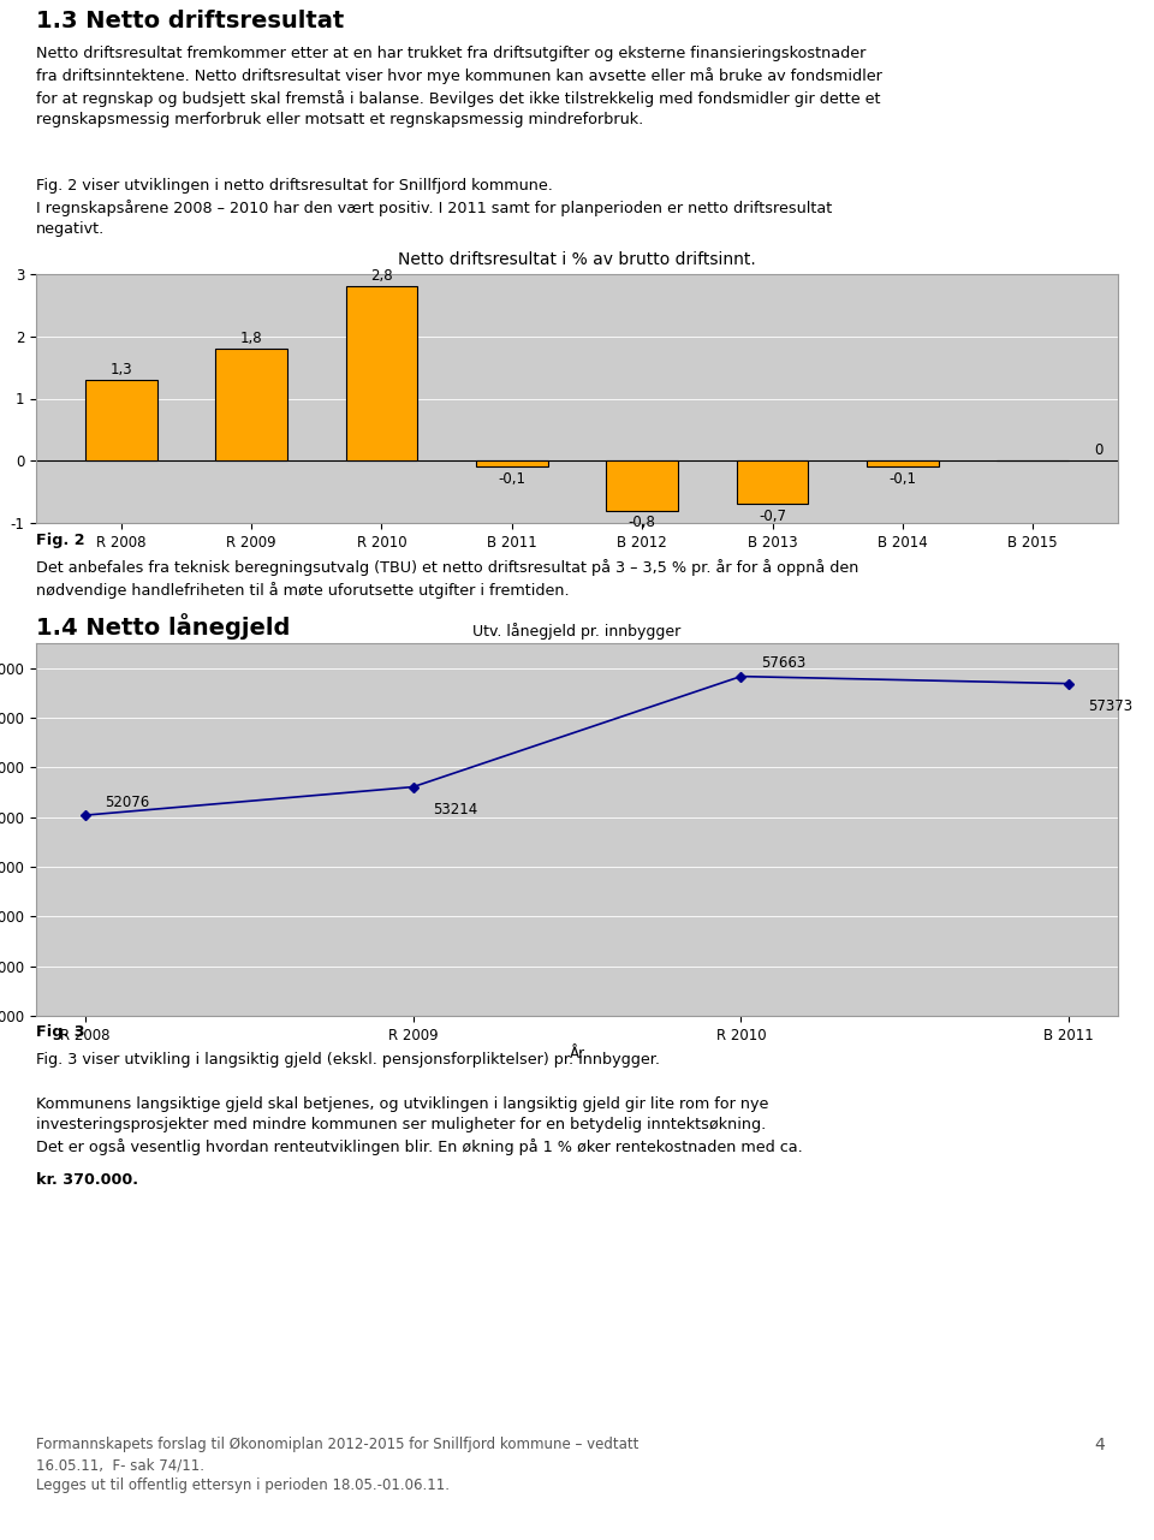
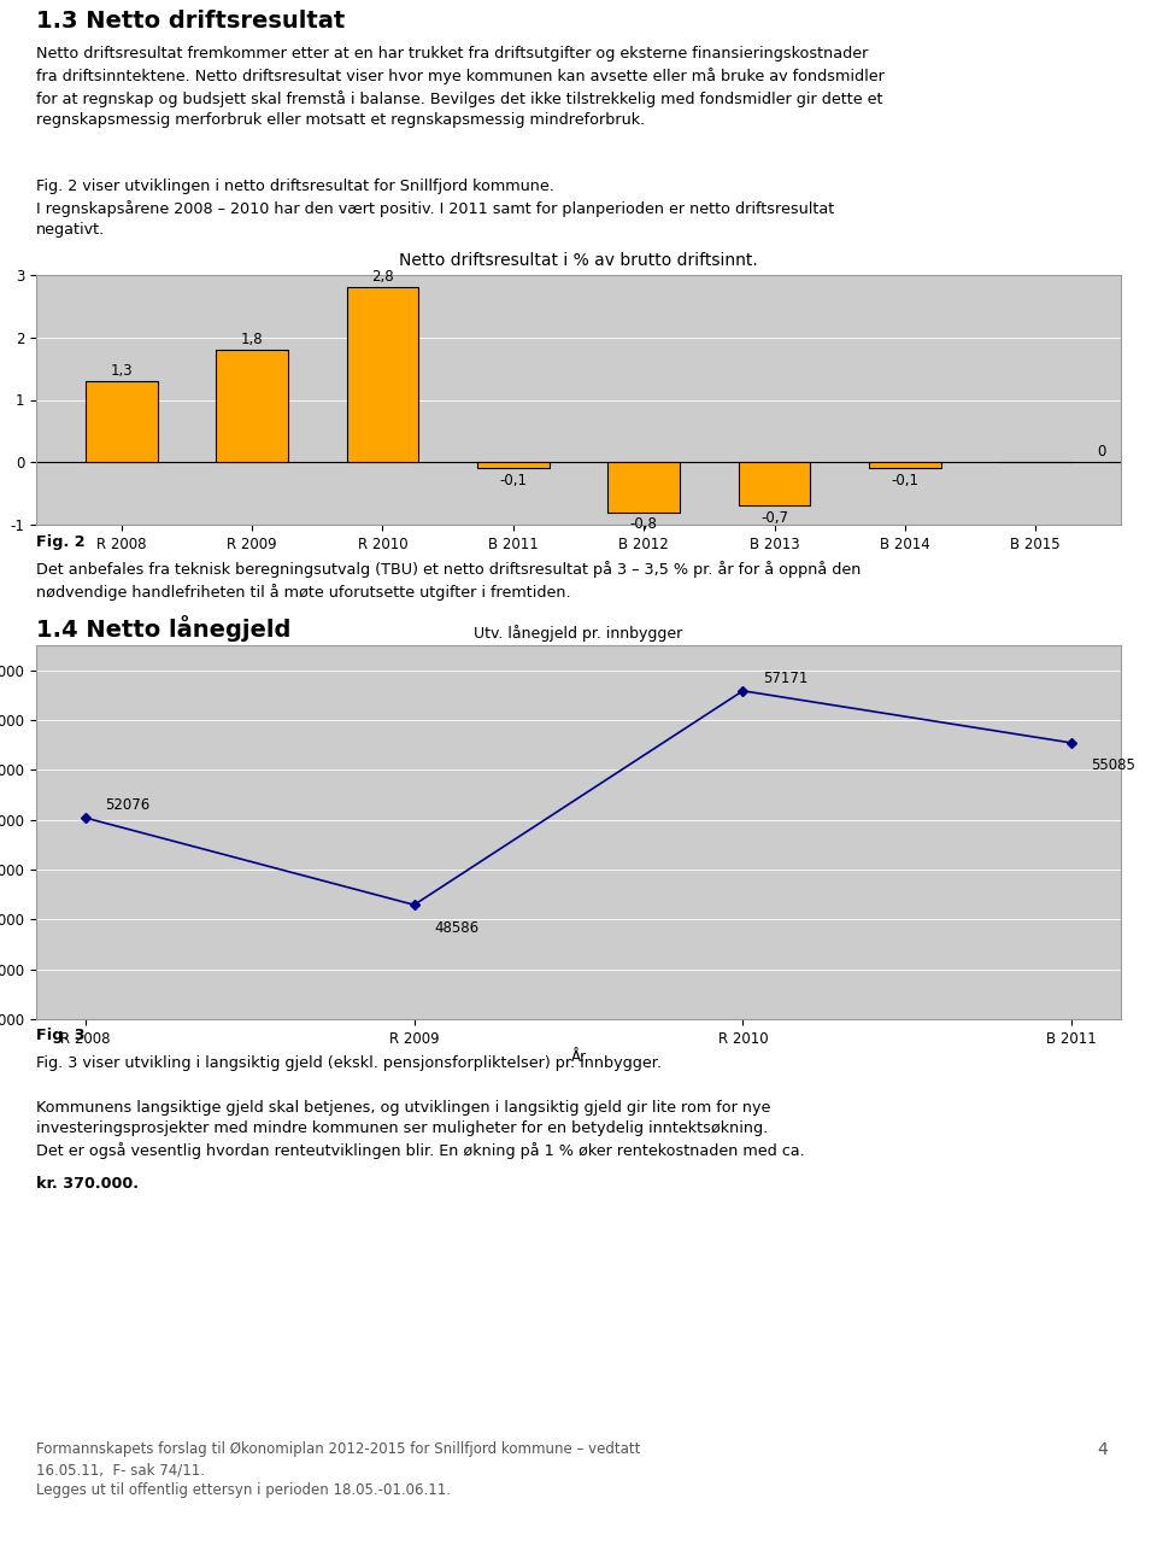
Utv. lånegjeld pr. innbygger/R 2009: 53214 -> 48586
Utv. lånegjeld pr. innbygger/R 2010: 57663 -> 57171
Utv. lånegjeld pr. innbygger/B 2011: 57373 -> 55085
